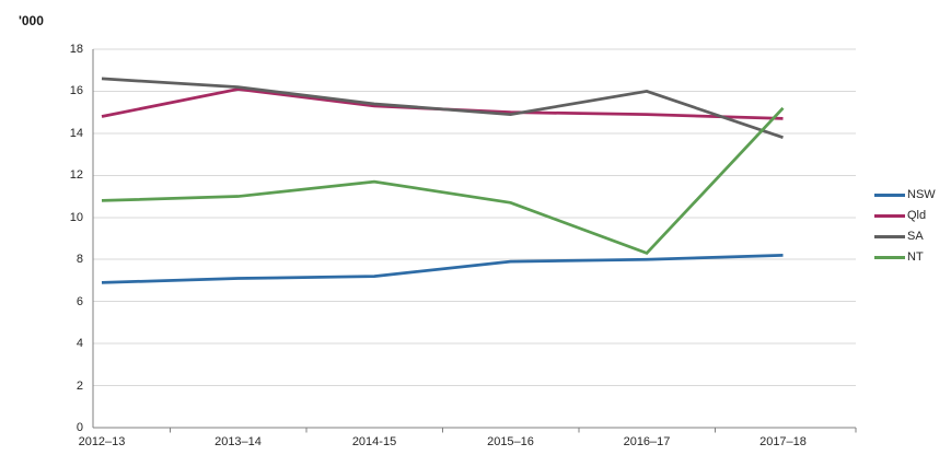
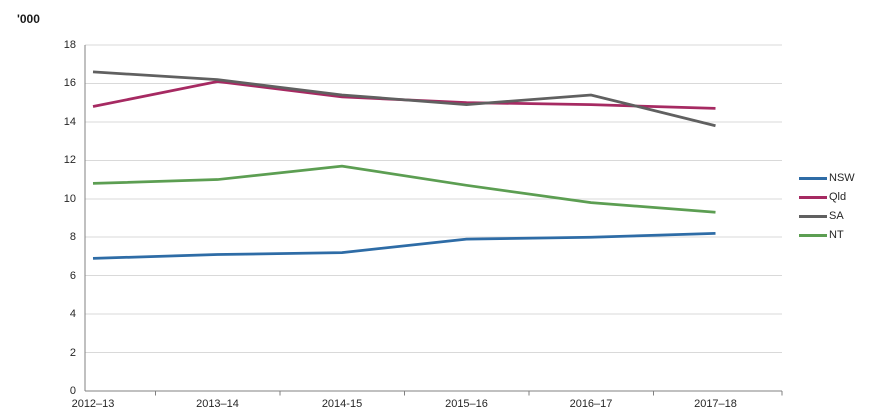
SA/2016–17: 16.0 -> 15.4
NT/2016–17: 8.3 -> 9.8
NT/2017–18: 15.2 -> 9.3
